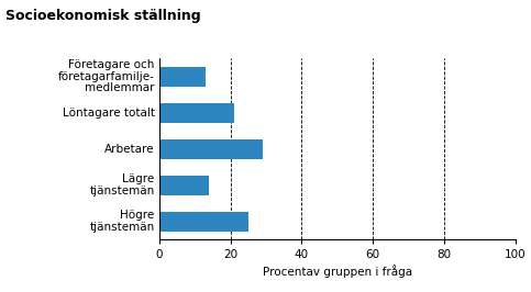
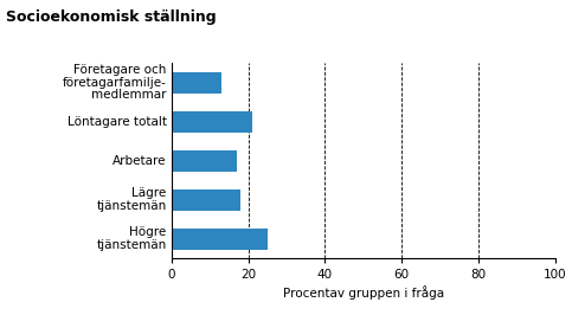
Arbetare: 29 -> 17
Lägre tjänstemän: 14 -> 18
